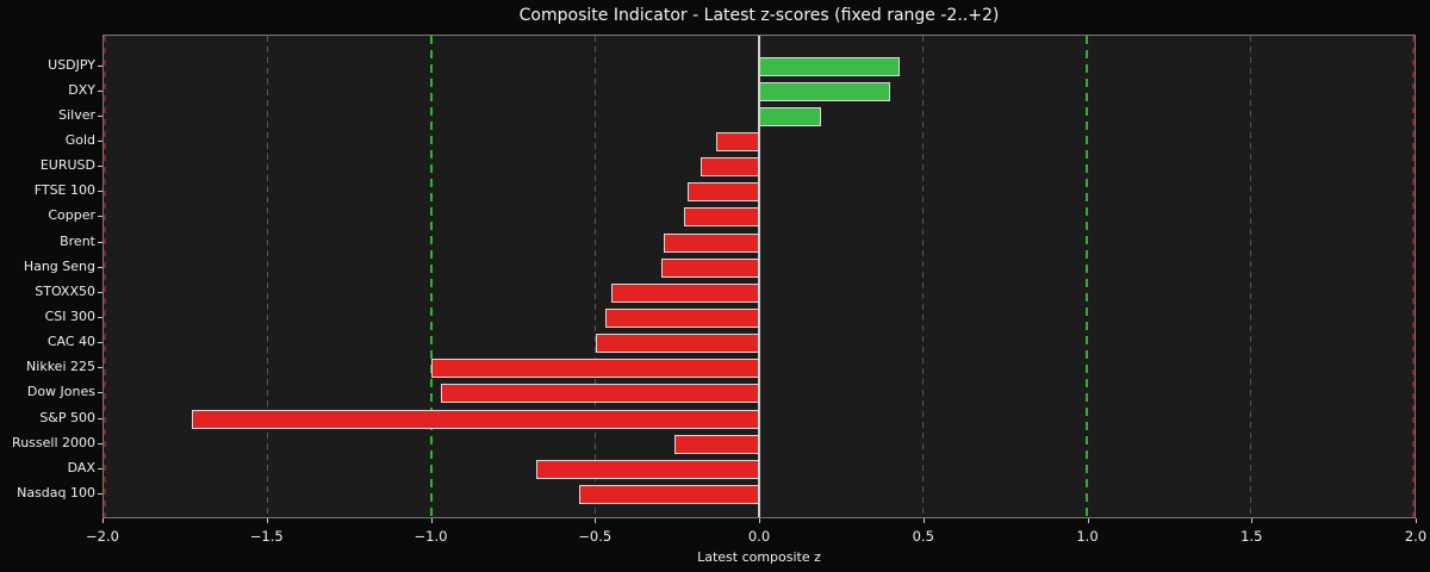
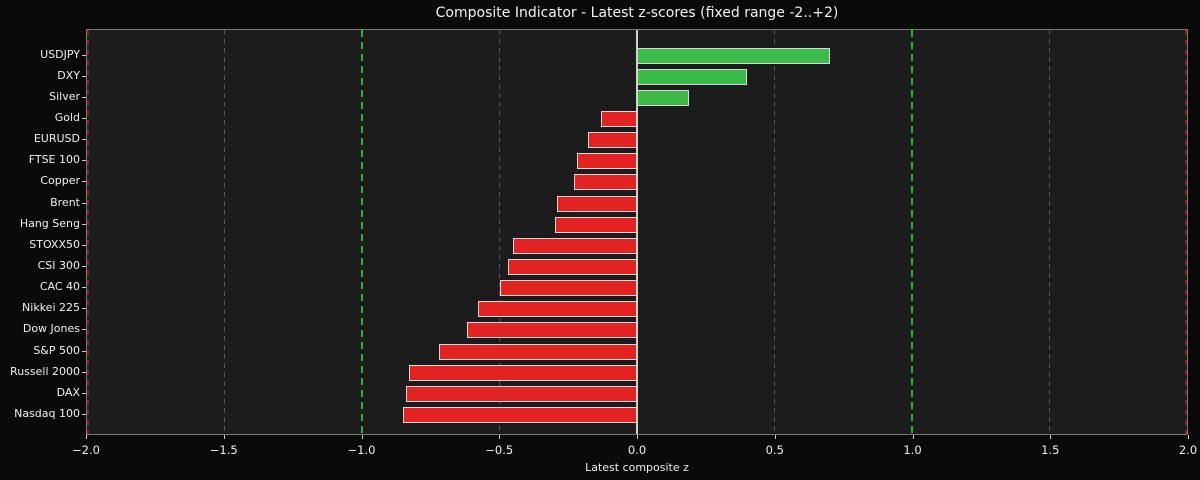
USDJPY: 0.43 -> 0.70
Nikkei 225: -1.00 -> -0.58
Dow Jones: -0.97 -> -0.62
S&P 500: -1.73 -> -0.72
Russell 2000: -0.26 -> -0.83
DAX: -0.68 -> -0.84
Nasdaq 100: -0.55 -> -0.85
